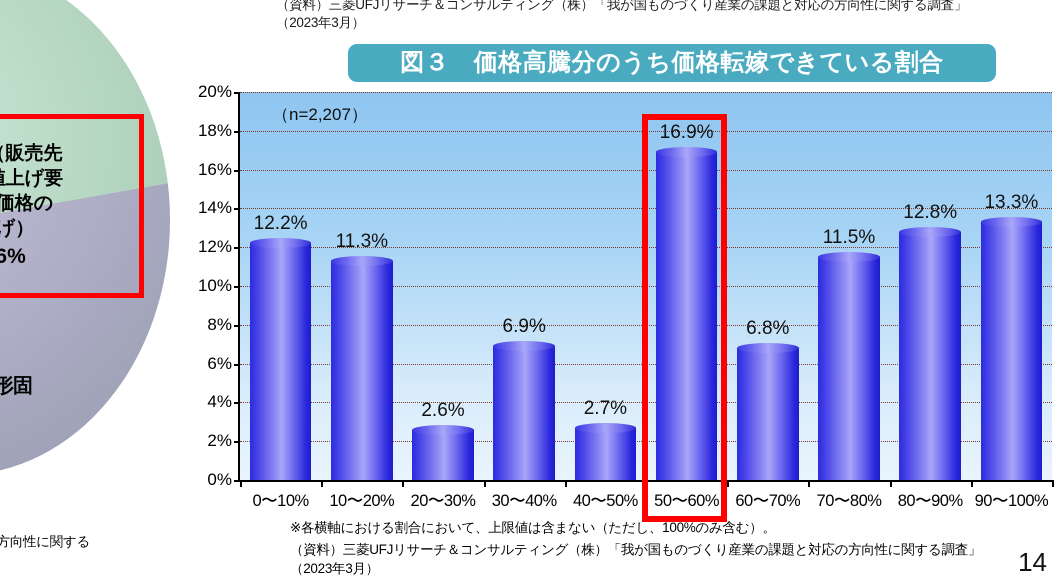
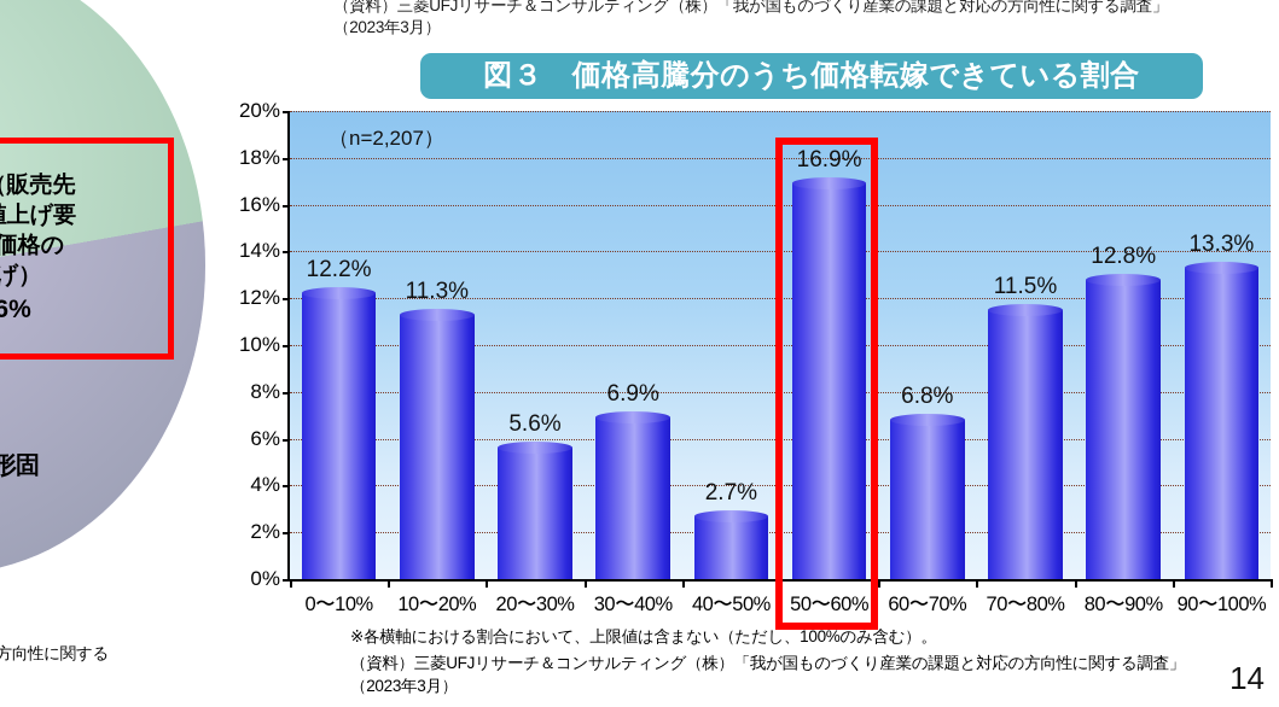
20〜30%: 2.6% -> 5.6%
